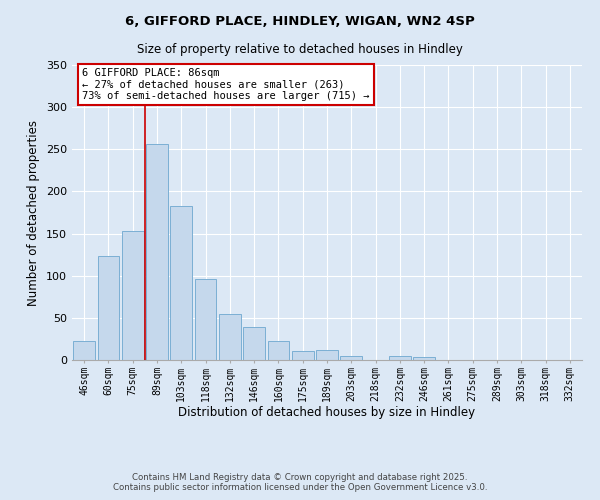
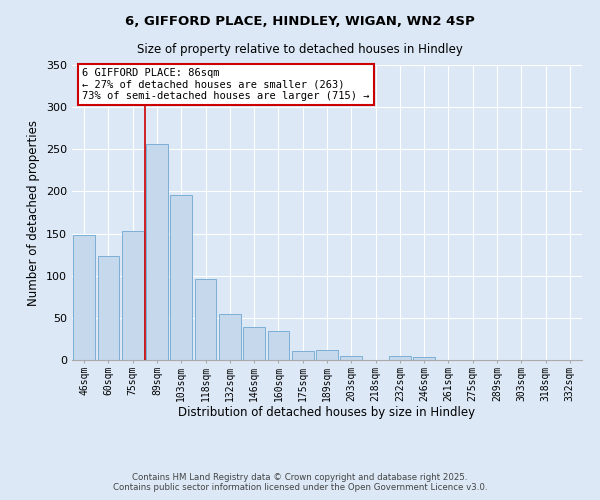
46sqm: 22 -> 148
103sqm: 183 -> 196
160sqm: 22 -> 34
